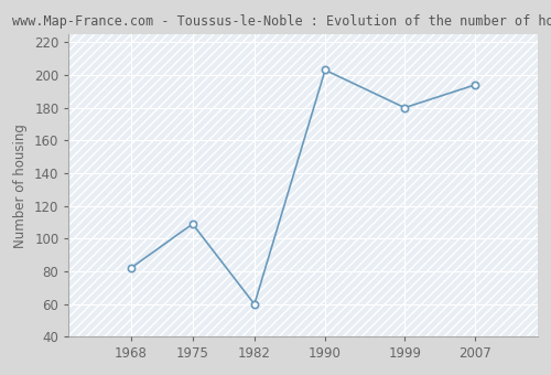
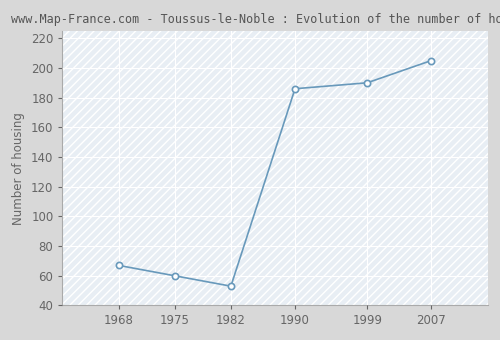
1968: 82 -> 67
1975: 109 -> 60
1982: 60 -> 53
1990: 203 -> 186
1999: 180 -> 190
2007: 194 -> 205
